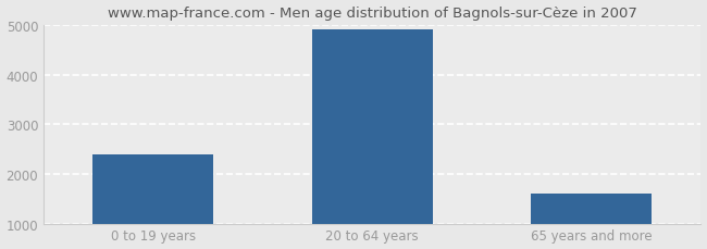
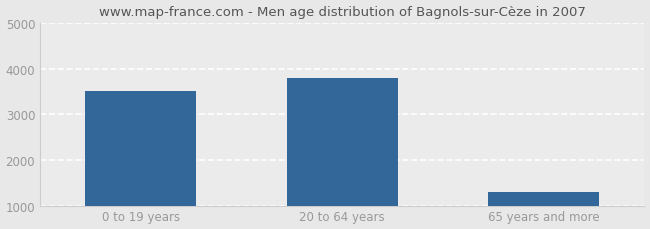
0 to 19 years: 2400 -> 3500
20 to 64 years: 4900 -> 3800
65 years and more: 1600 -> 1300
